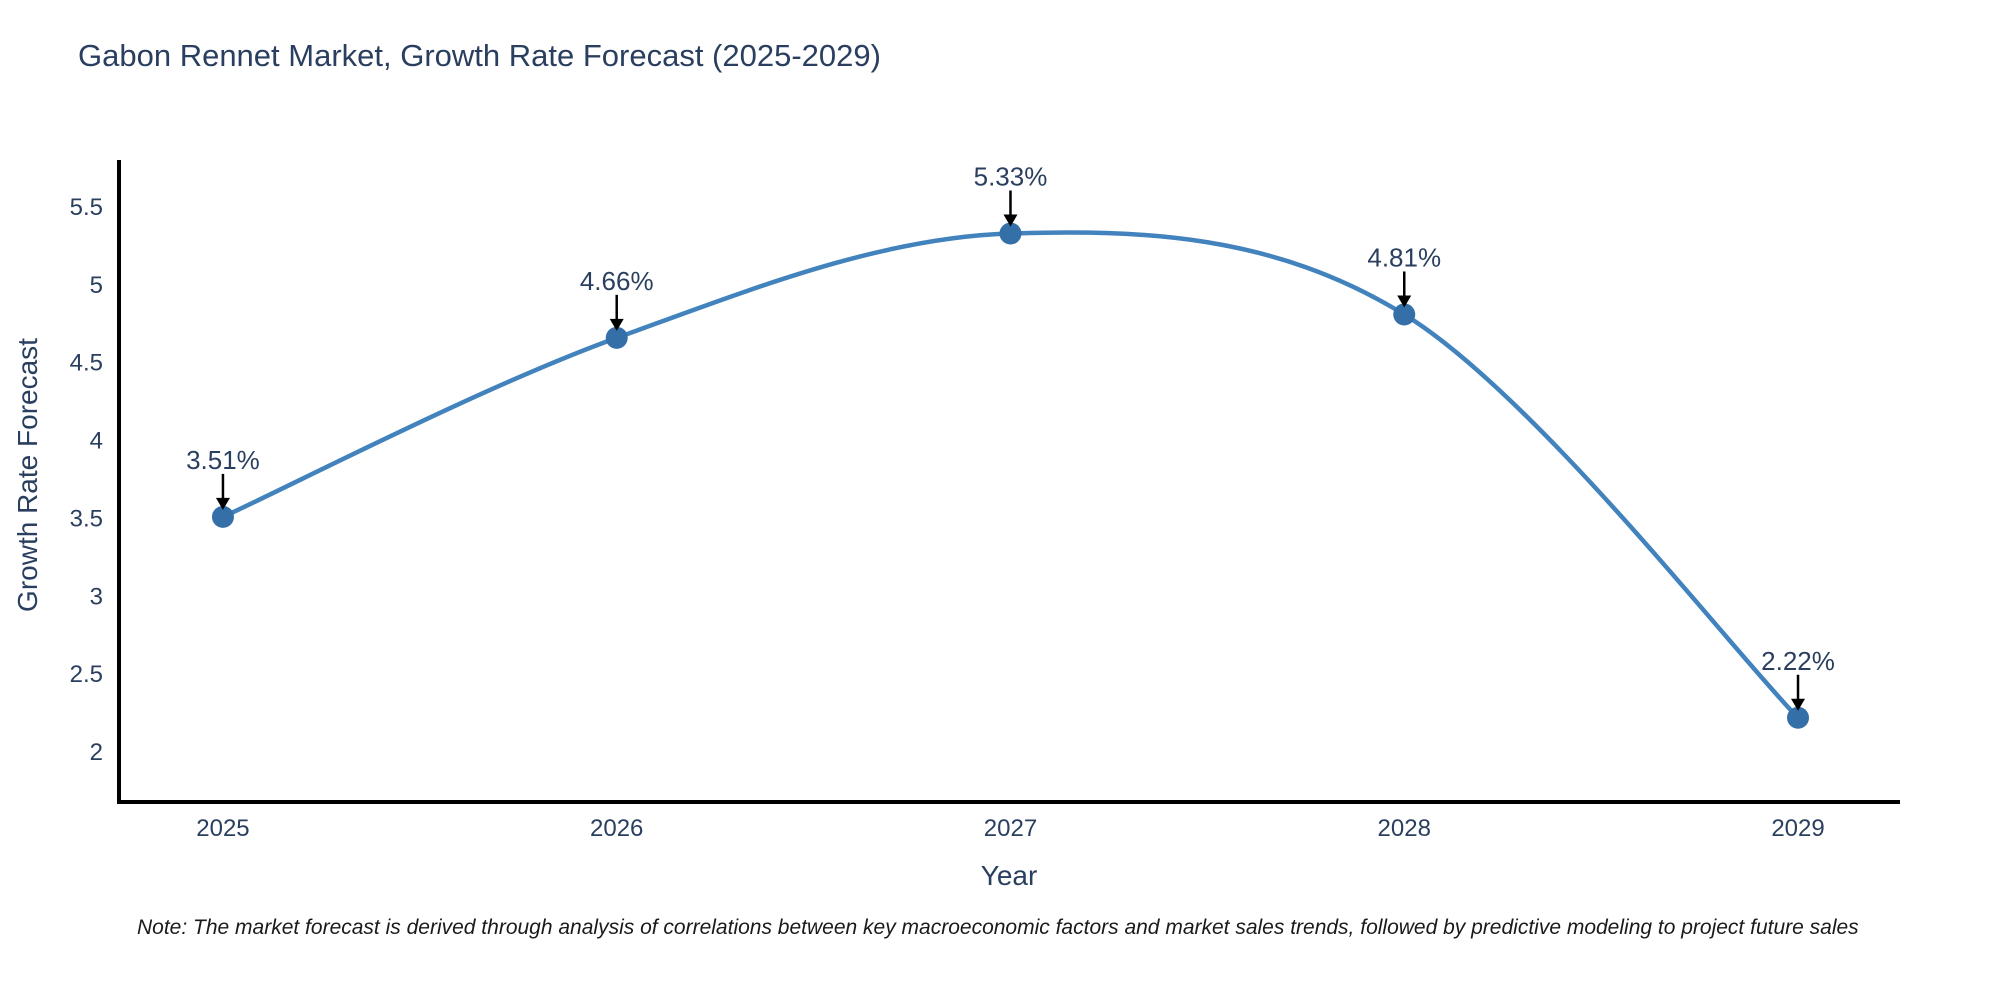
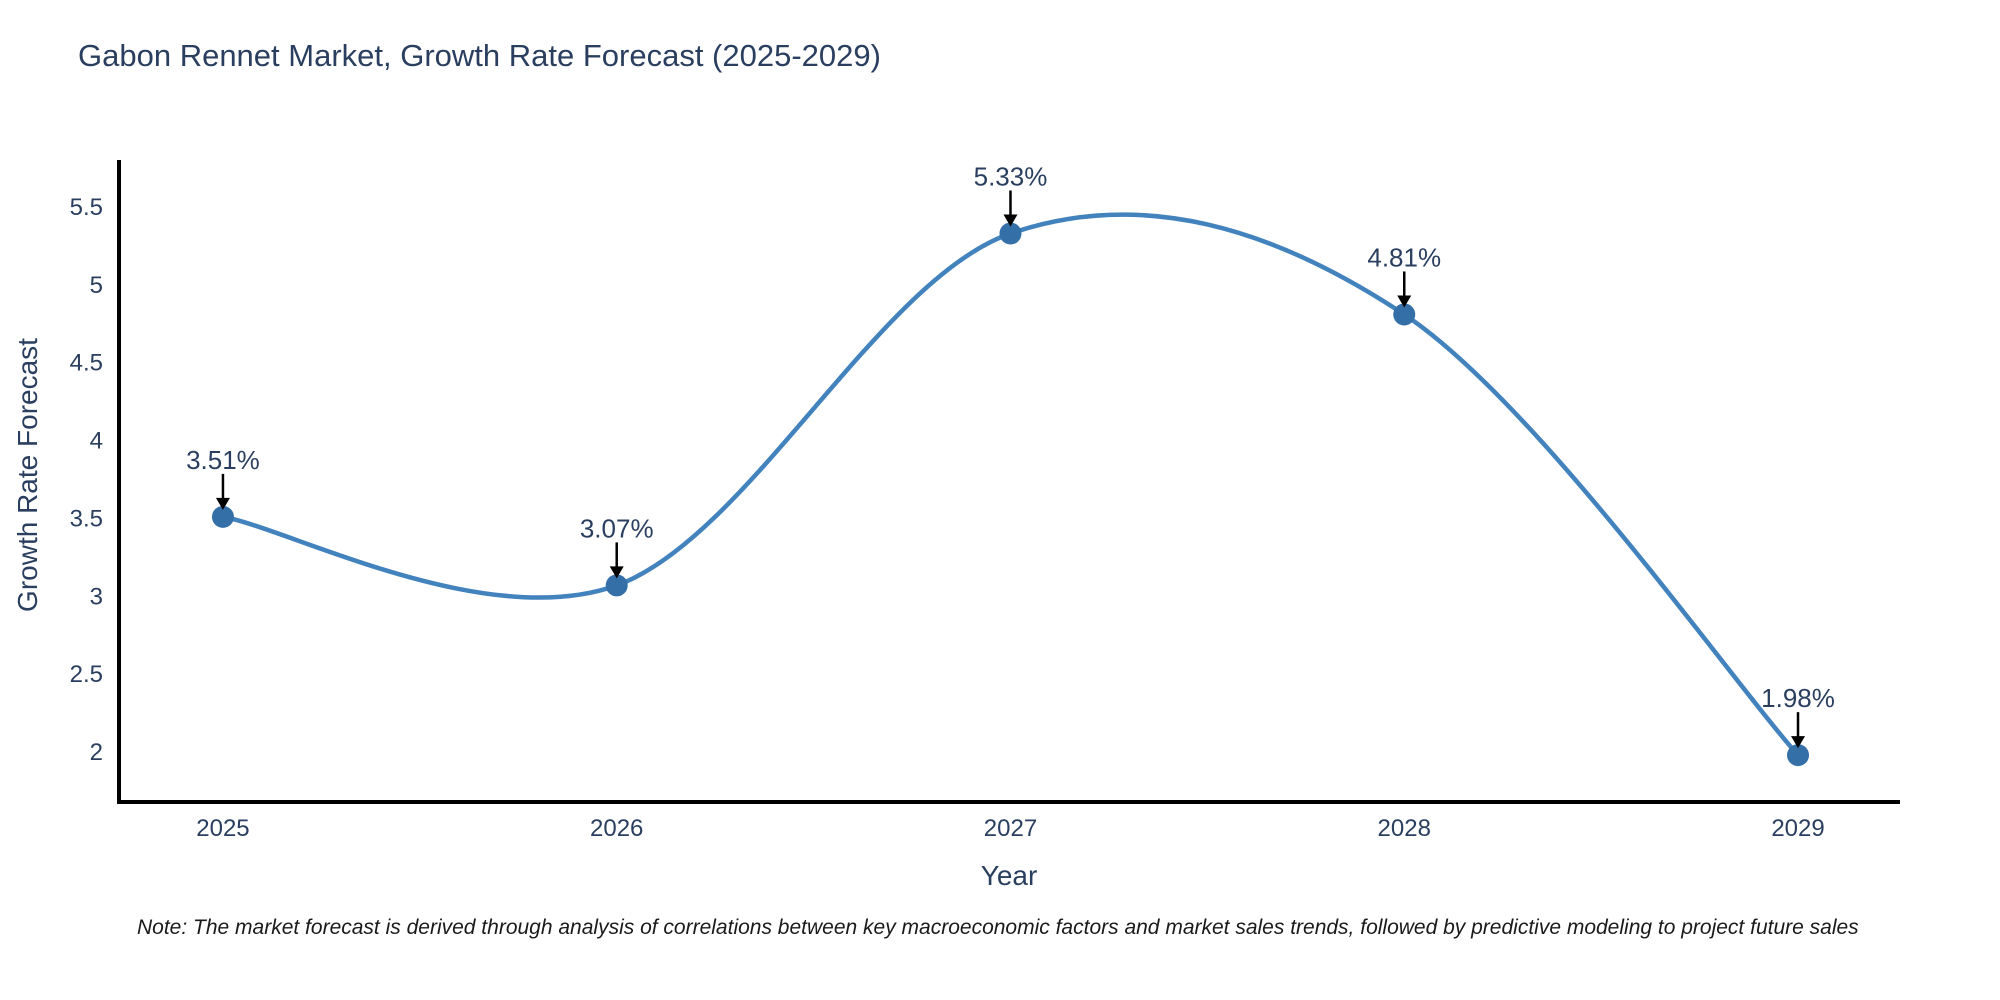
2026: 4.66% -> 3.07%
2029: 2.22% -> 1.98%
